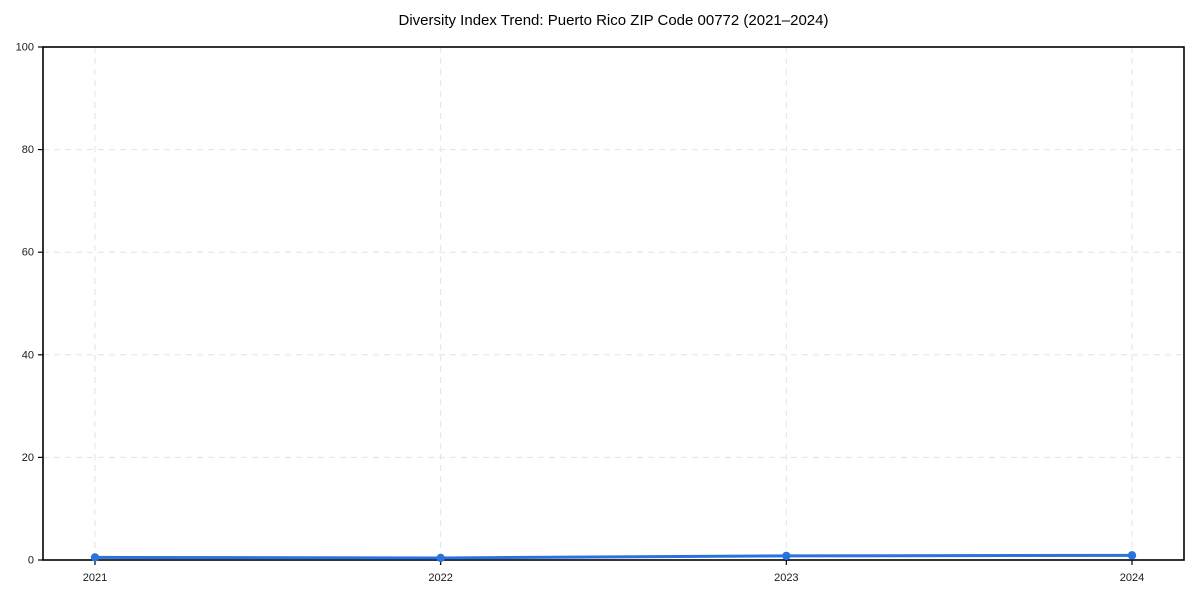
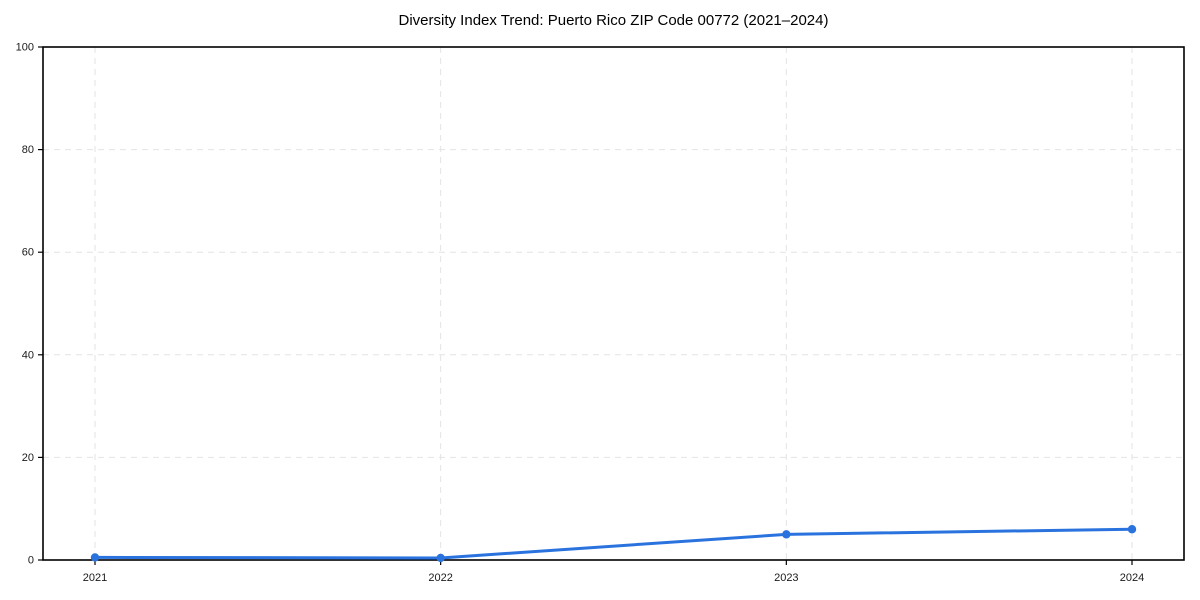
2023: 1 -> 5
2024: 1 -> 6
